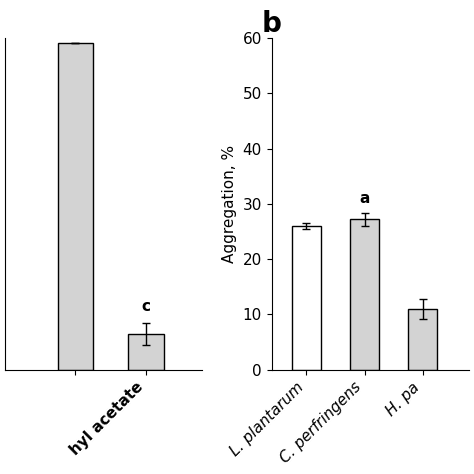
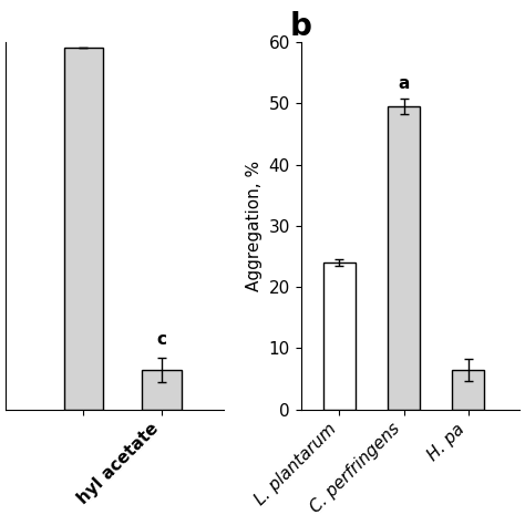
b/L. plantarum: 26.0 -> 24.0
b/C. perfringens: 27.2 -> 49.5
b/H. pa: 11.0 -> 6.5
